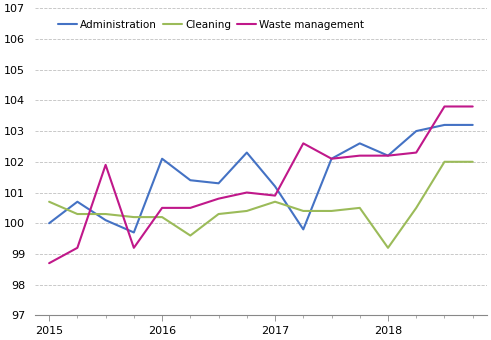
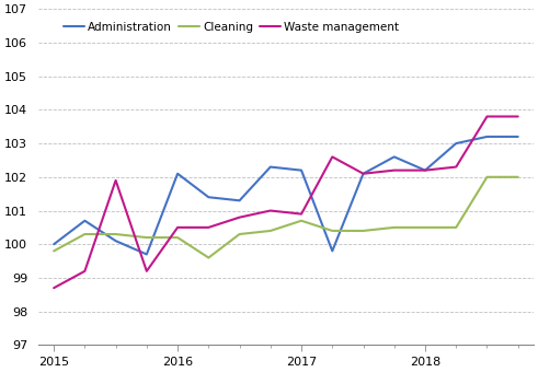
Cleaning/2015: 100.7 -> 99.8
Administration/2017: 101.2 -> 102.2
Cleaning/2018: 99.2 -> 100.5
